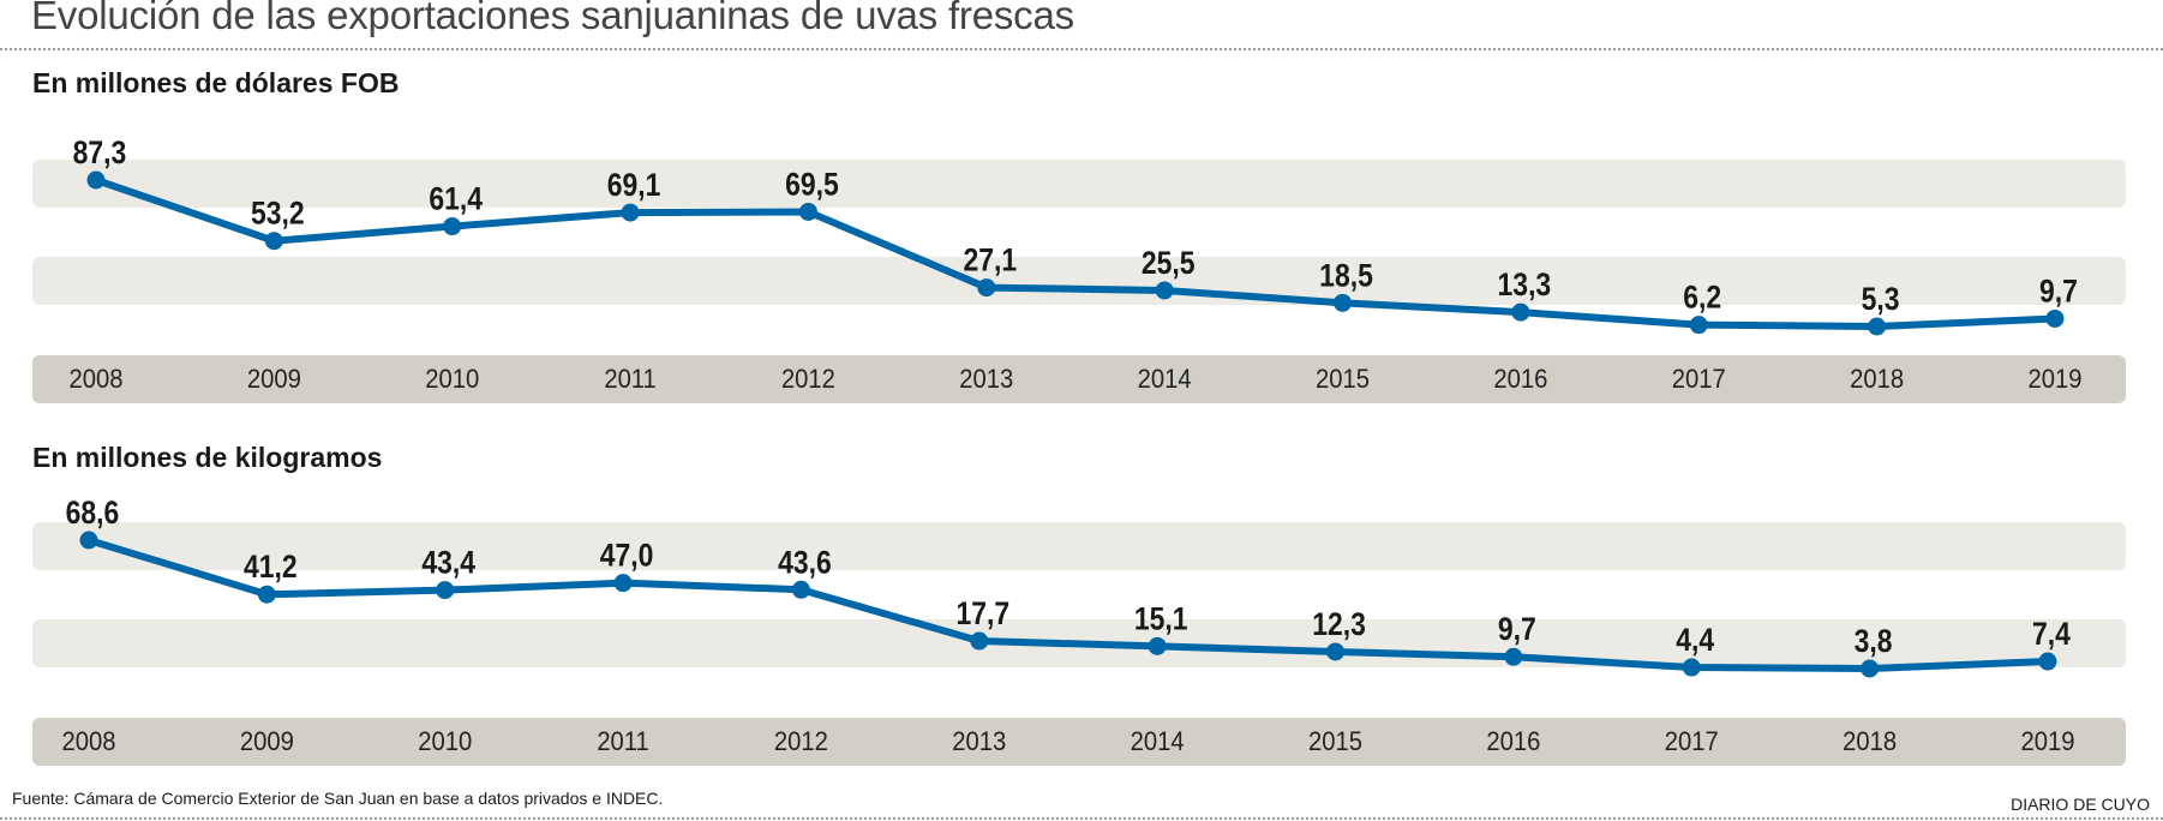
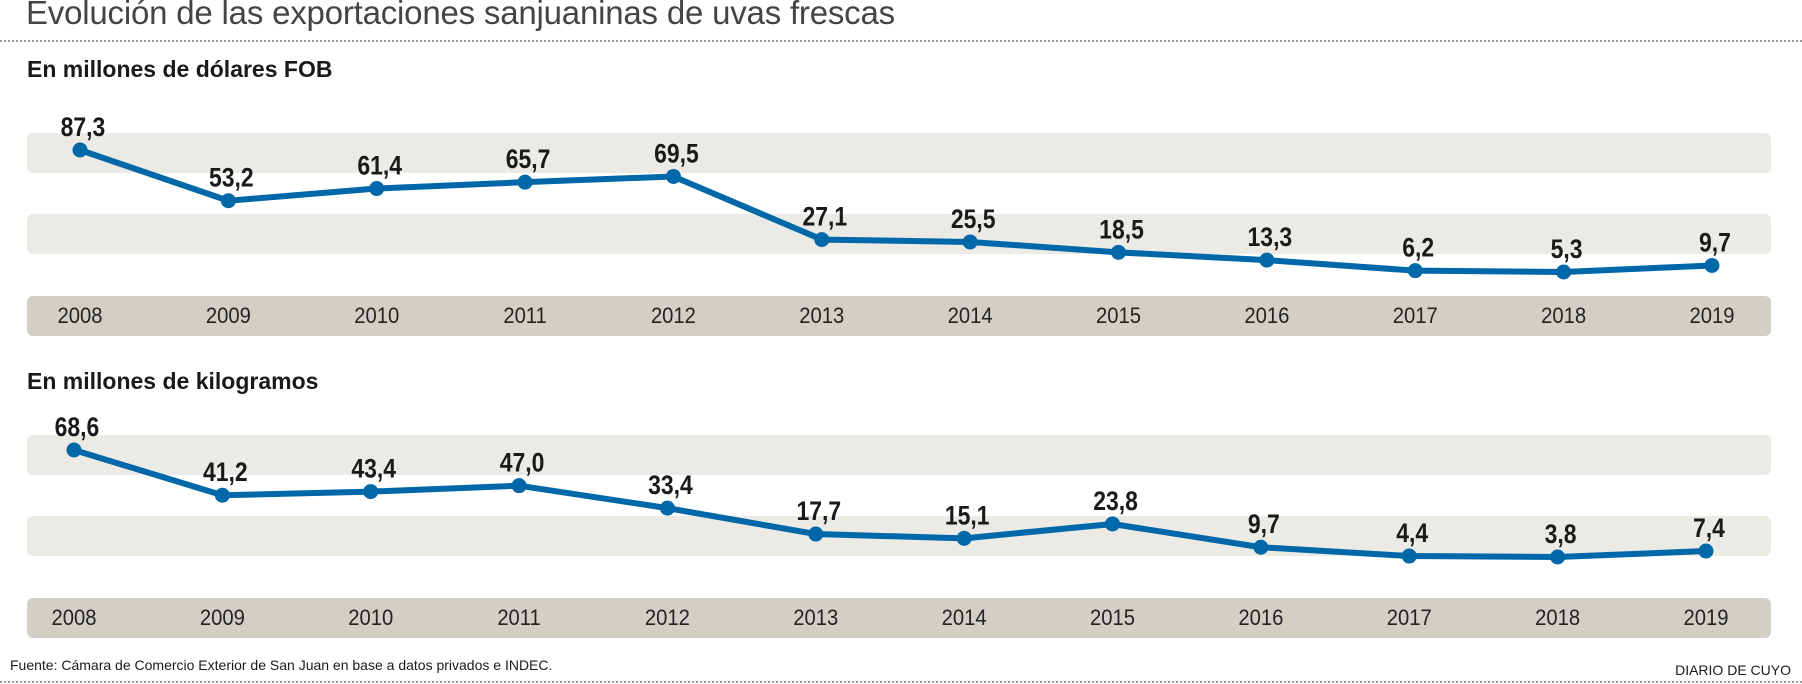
En millones de dólares FOB/2011: 69,1 -> 65,7
En millones de kilogramos/2012: 43,6 -> 33,4
En millones de kilogramos/2015: 12,3 -> 23,8
